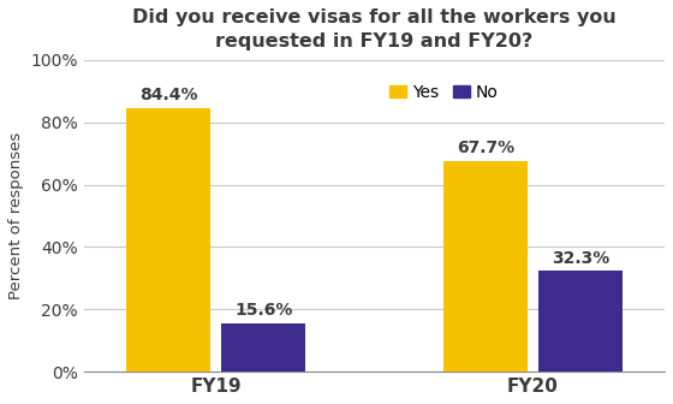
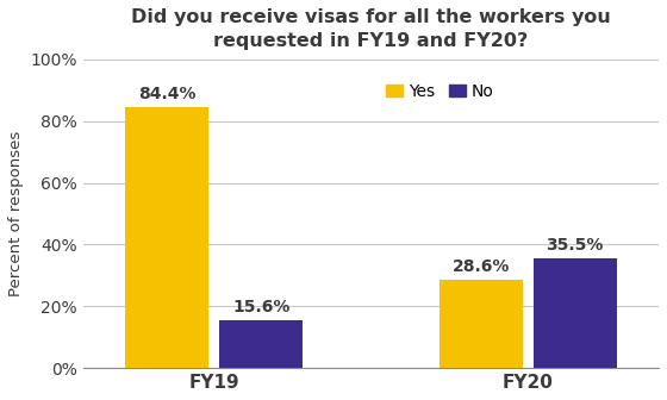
Yes/FY20: 67.7% -> 28.6%
No/FY20: 32.3% -> 35.5%
